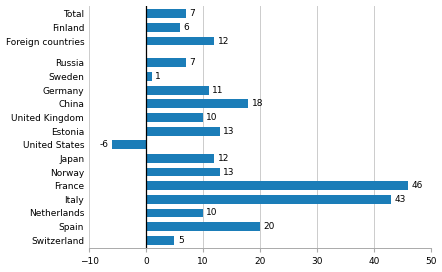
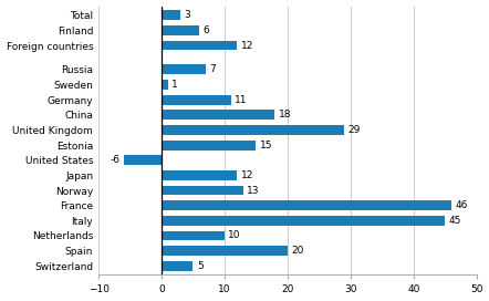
Total: 7 -> 3
United Kingdom: 10 -> 29
Estonia: 13 -> 15
Italy: 43 -> 45
